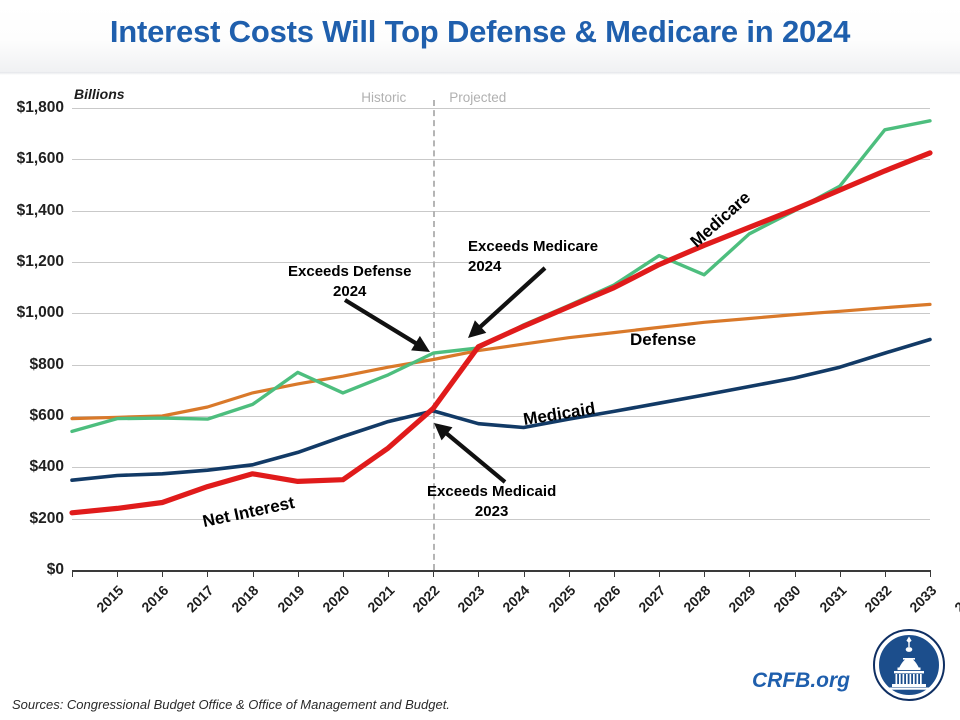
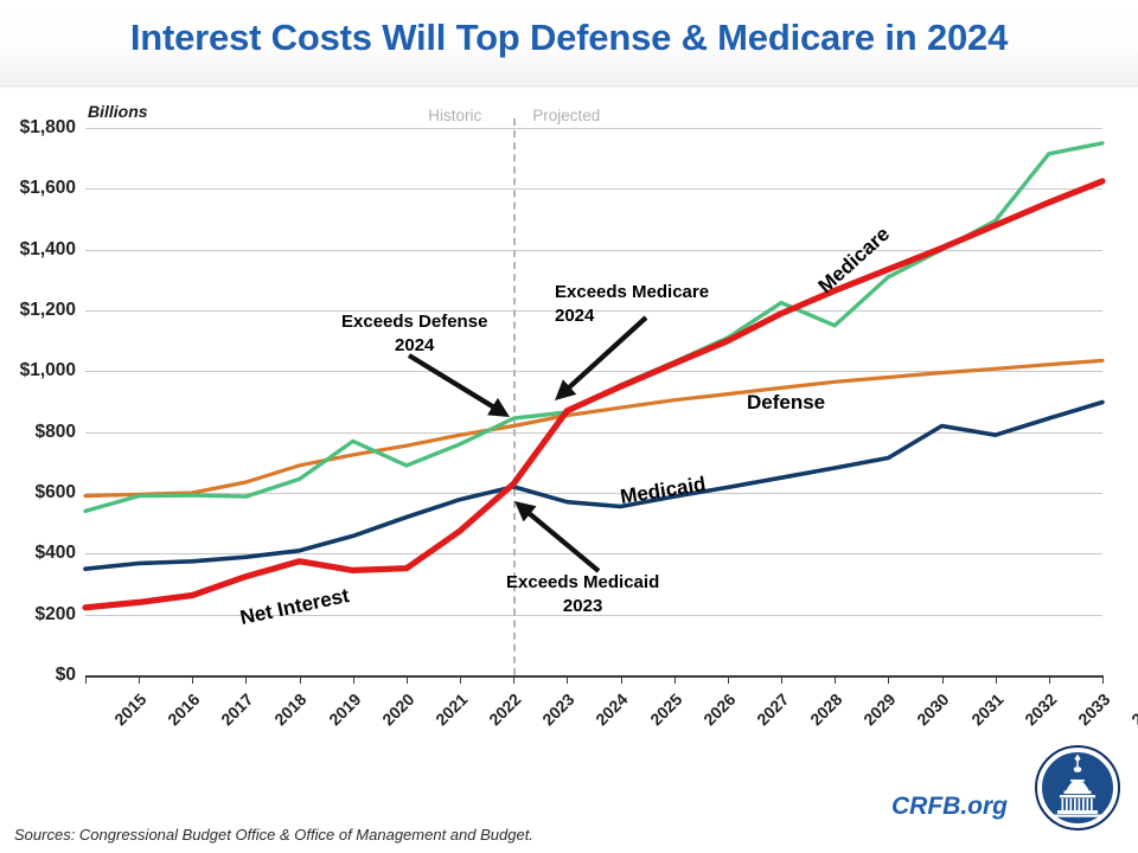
Medicaid/2031: $750 -> $820
